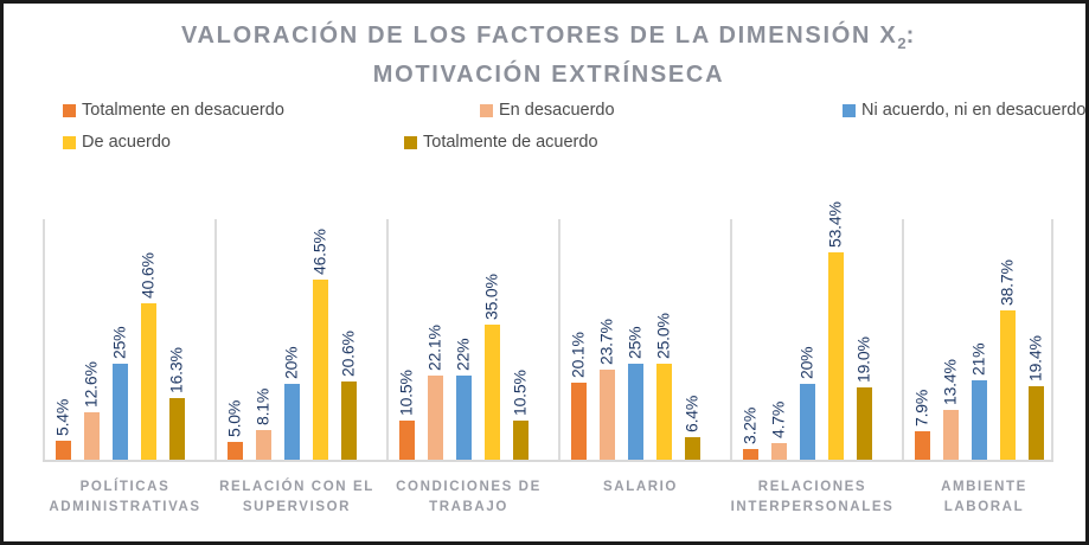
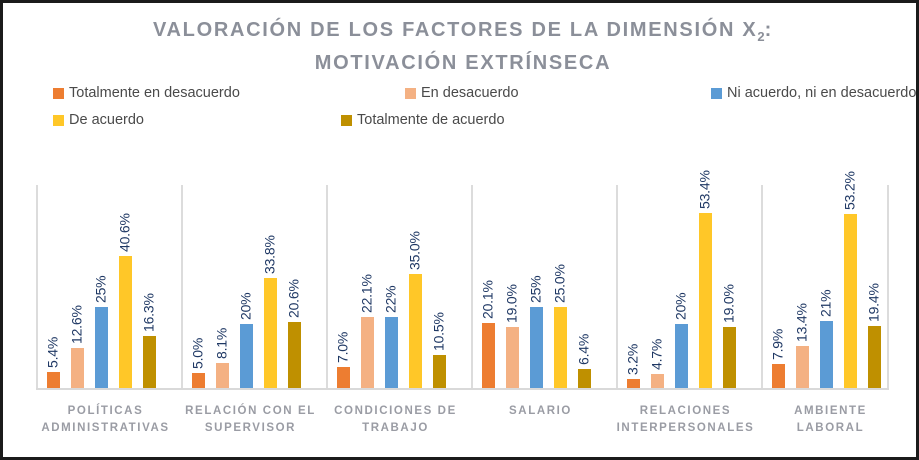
De acuerdo/RELACIÓN CON EL SUPERVISOR: 46.5% -> 33.8%
Totalmente en desacuerdo/CONDICIONES DE TRABAJO: 10.5% -> 7.0%
En desacuerdo/SALARIO: 23.7% -> 19.0%
De acuerdo/AMBIENTE LABORAL: 38.7% -> 53.2%
